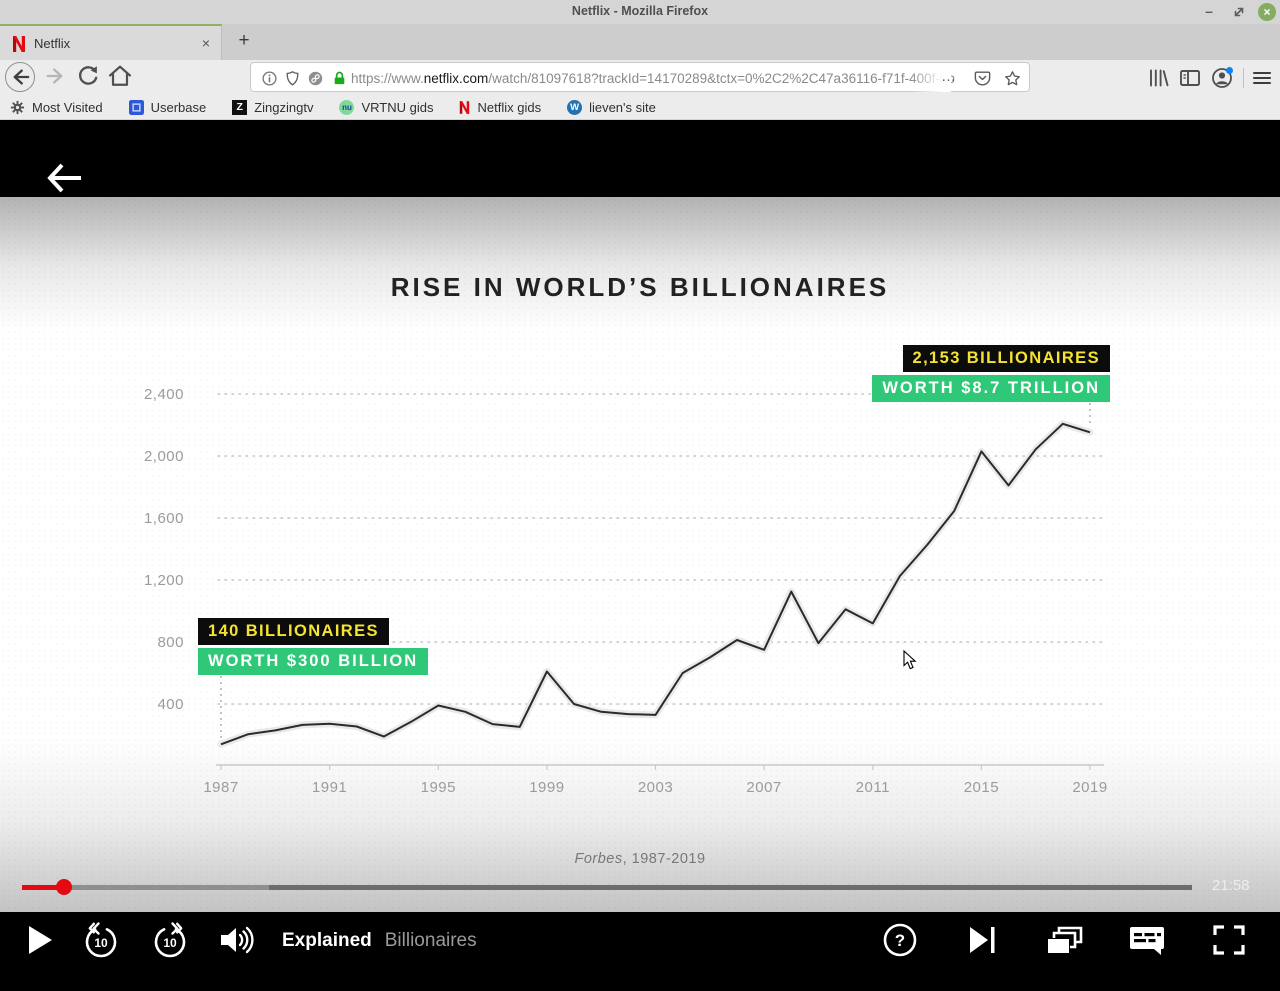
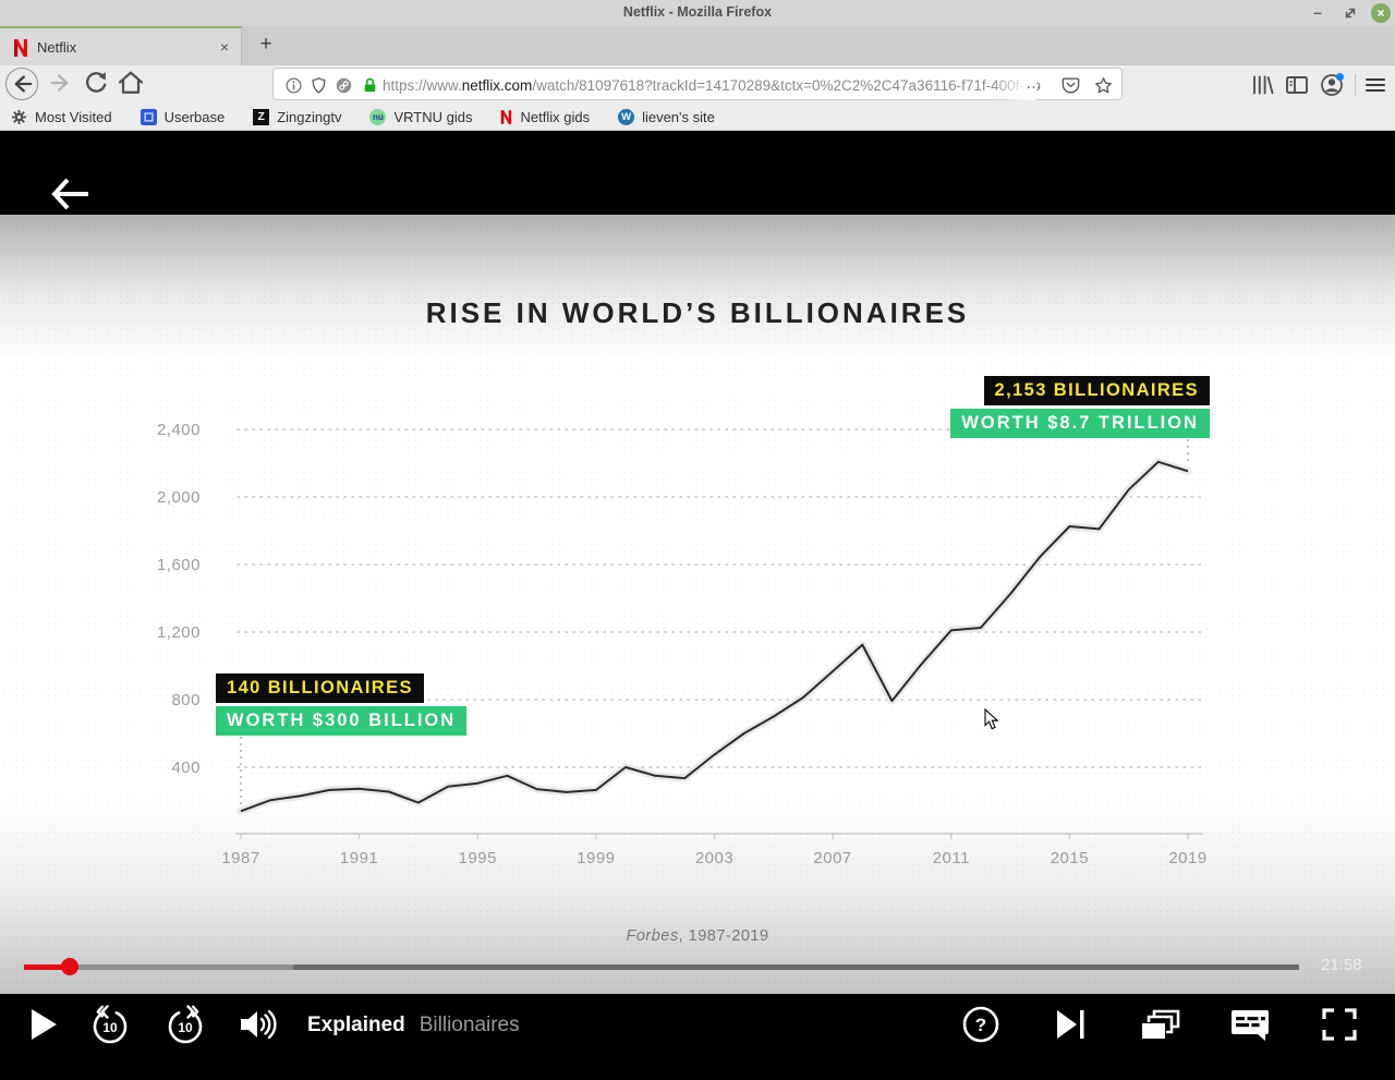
1995: 390 -> 300
1999: 610 -> 260
2003: 330 -> 480
2007: 750 -> 970
2011: 920 -> 1210
2015: 2030 -> 1830
